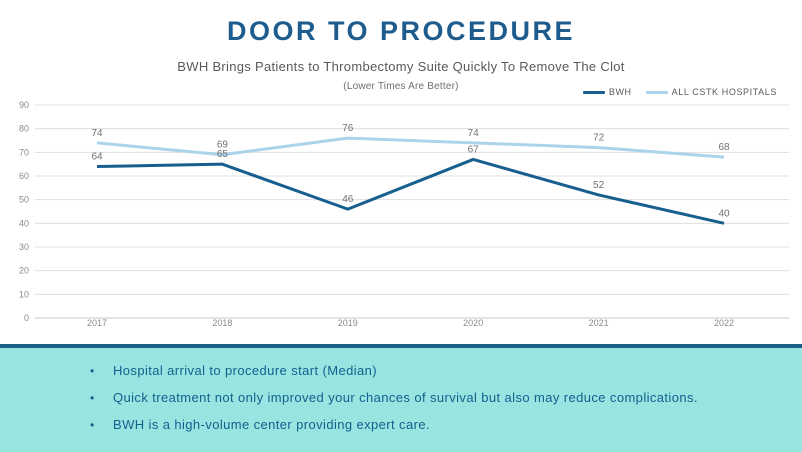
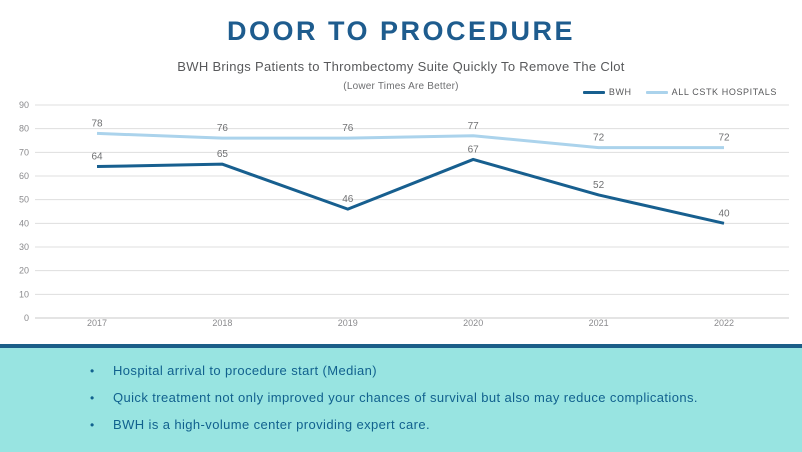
ALL CSTK HOSPITALS/2017: 74 -> 78
ALL CSTK HOSPITALS/2018: 69 -> 76
ALL CSTK HOSPITALS/2020: 74 -> 77
ALL CSTK HOSPITALS/2022: 68 -> 72
